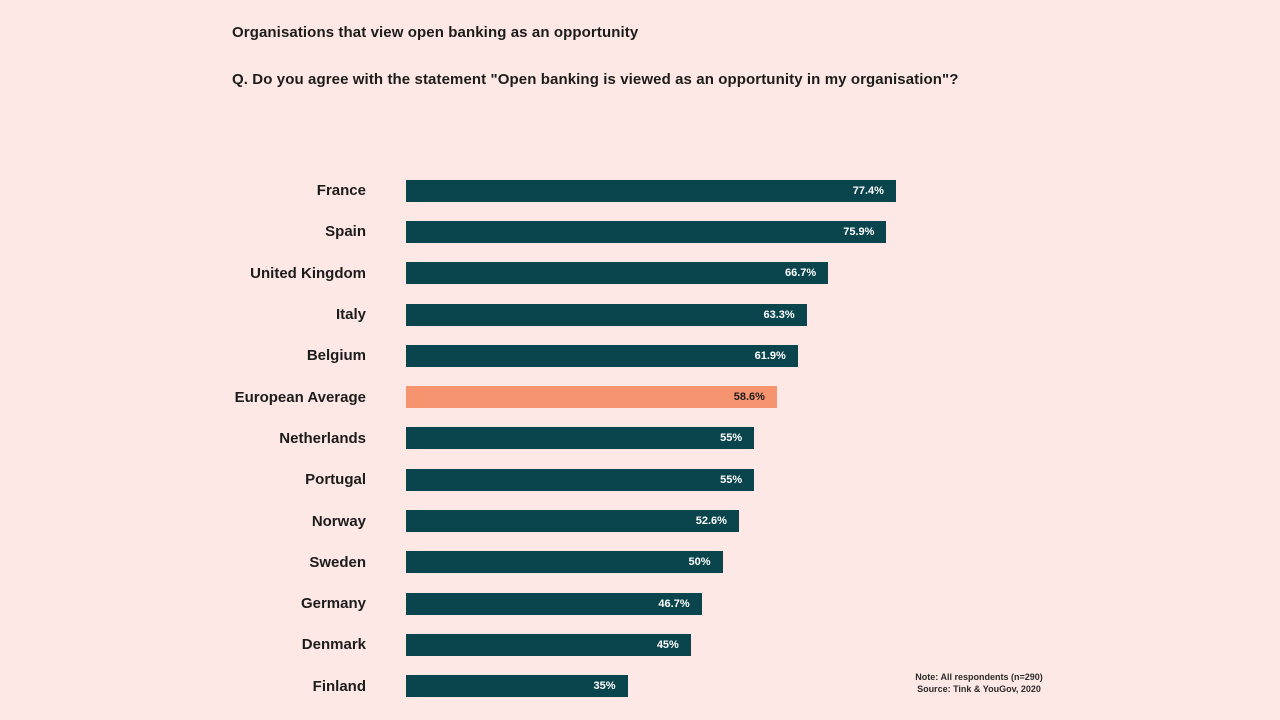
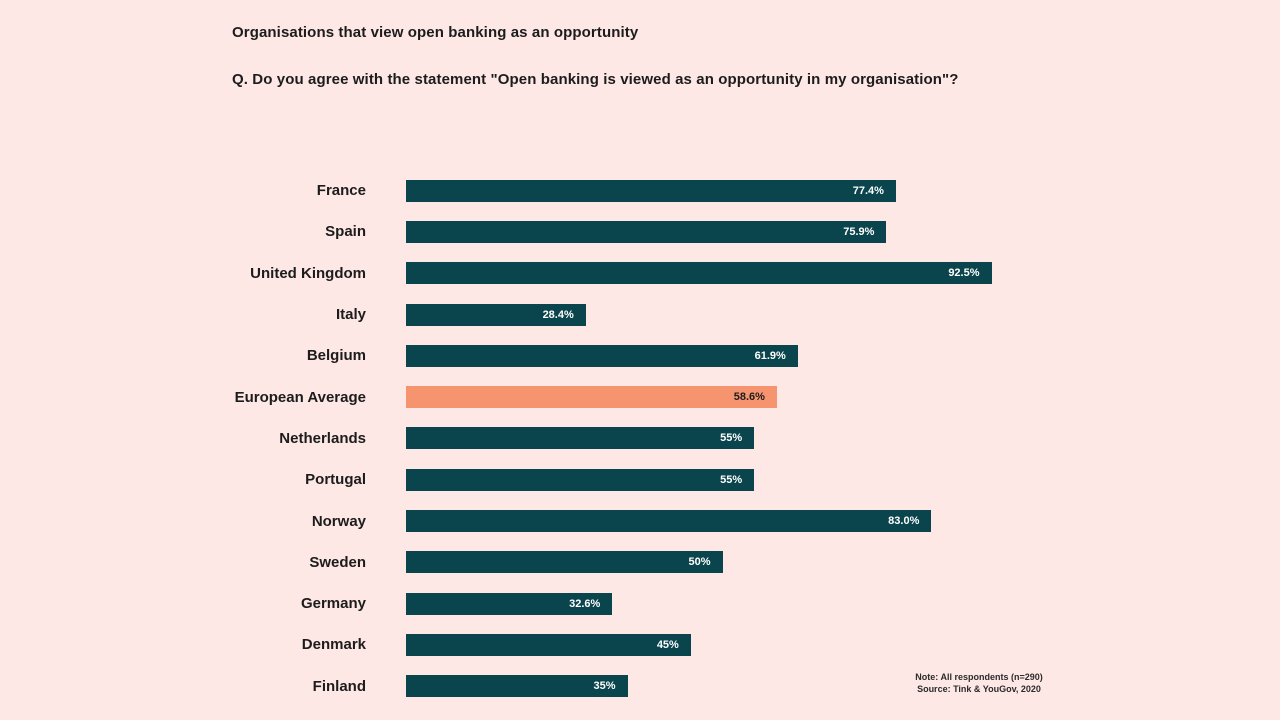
United Kingdom: 66.7% -> 92.5%
Italy: 63.3% -> 28.4%
Norway: 52.6% -> 83.0%
Germany: 46.7% -> 32.6%
